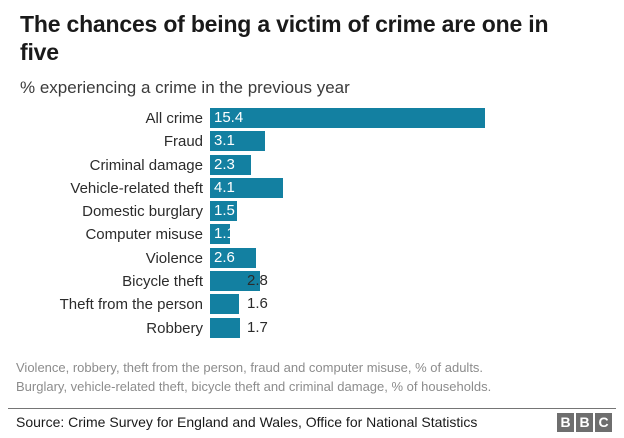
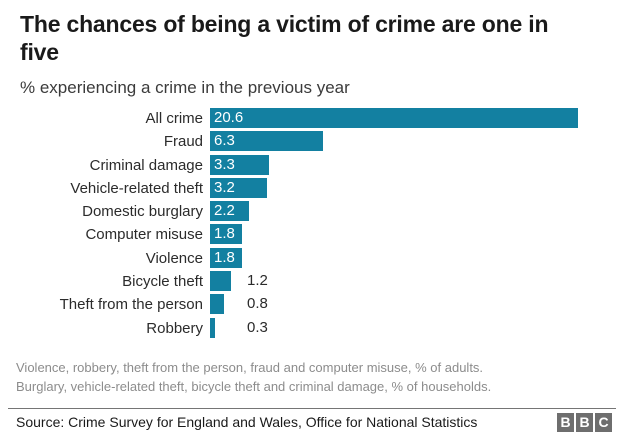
All crime: 15.4 -> 20.6
Fraud: 3.1 -> 6.3
Criminal damage: 2.3 -> 3.3
Vehicle-related theft: 4.1 -> 3.2
Domestic burglary: 1.5 -> 2.2
Computer misuse: 1.1 -> 1.8
Violence: 2.6 -> 1.8
Bicycle theft: 2.8 -> 1.2
Theft from the person: 1.6 -> 0.8
Robbery: 1.7 -> 0.3
